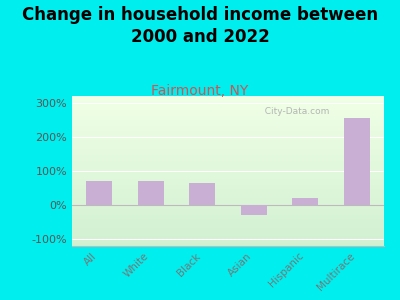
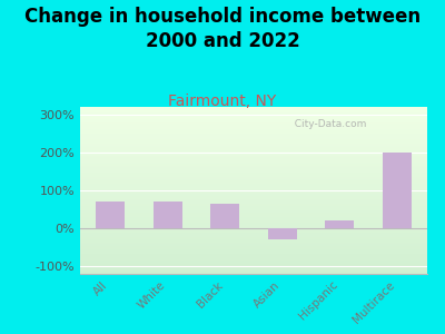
Multirace: 255% -> 200%
